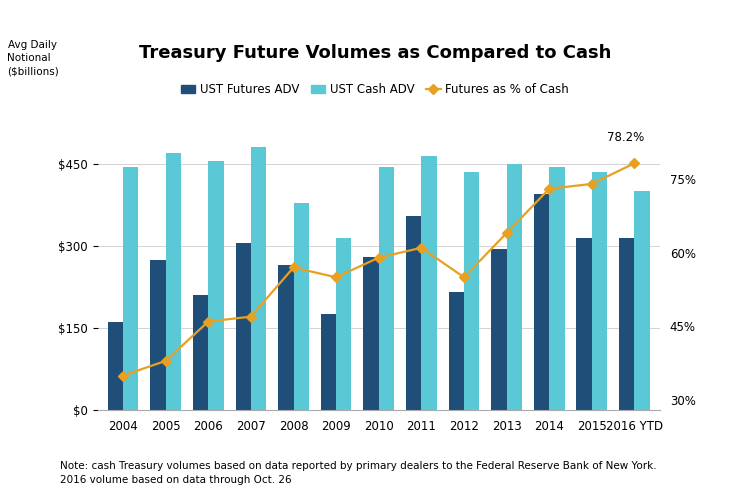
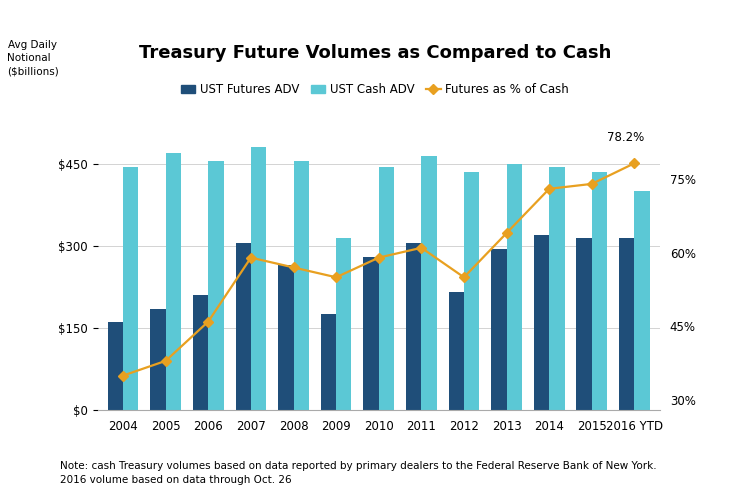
UST Futures ADV/2005: $274 -> $185
Futures as % of Cash/2007: 47.0% -> 59.0%
UST Cash ADV/2008: $378 -> $455
UST Futures ADV/2011: $354 -> $305
UST Futures ADV/2014: $394 -> $320
